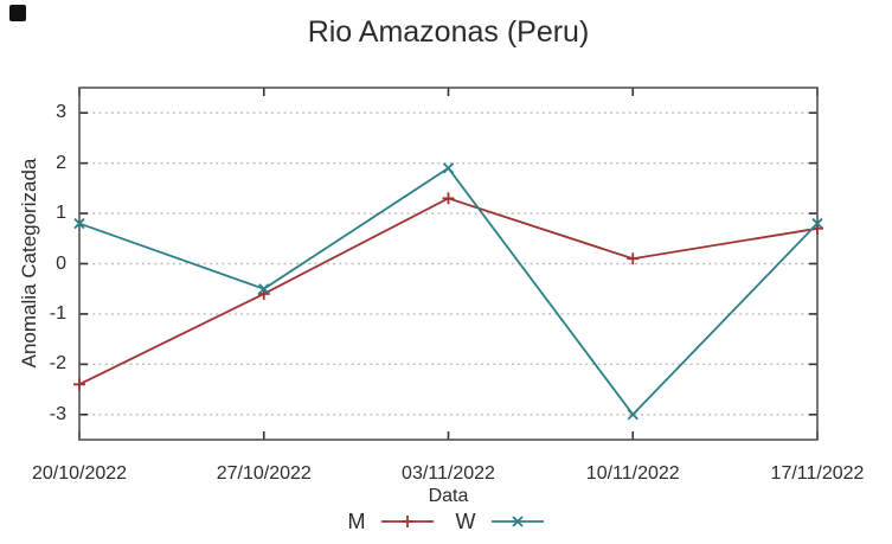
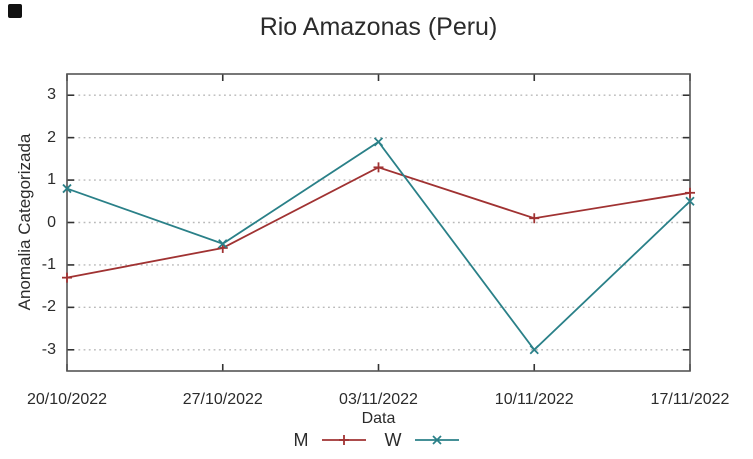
M/20/10/2022: -2.4 -> -1.3
W/17/11/2022: 0.8 -> 0.5
